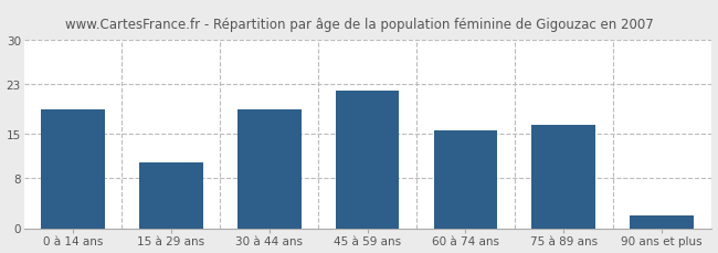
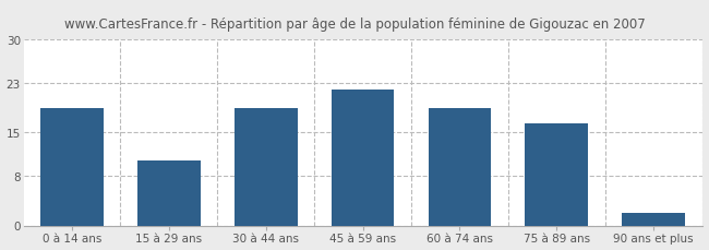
60 à 74 ans: 15.6 -> 19.0
